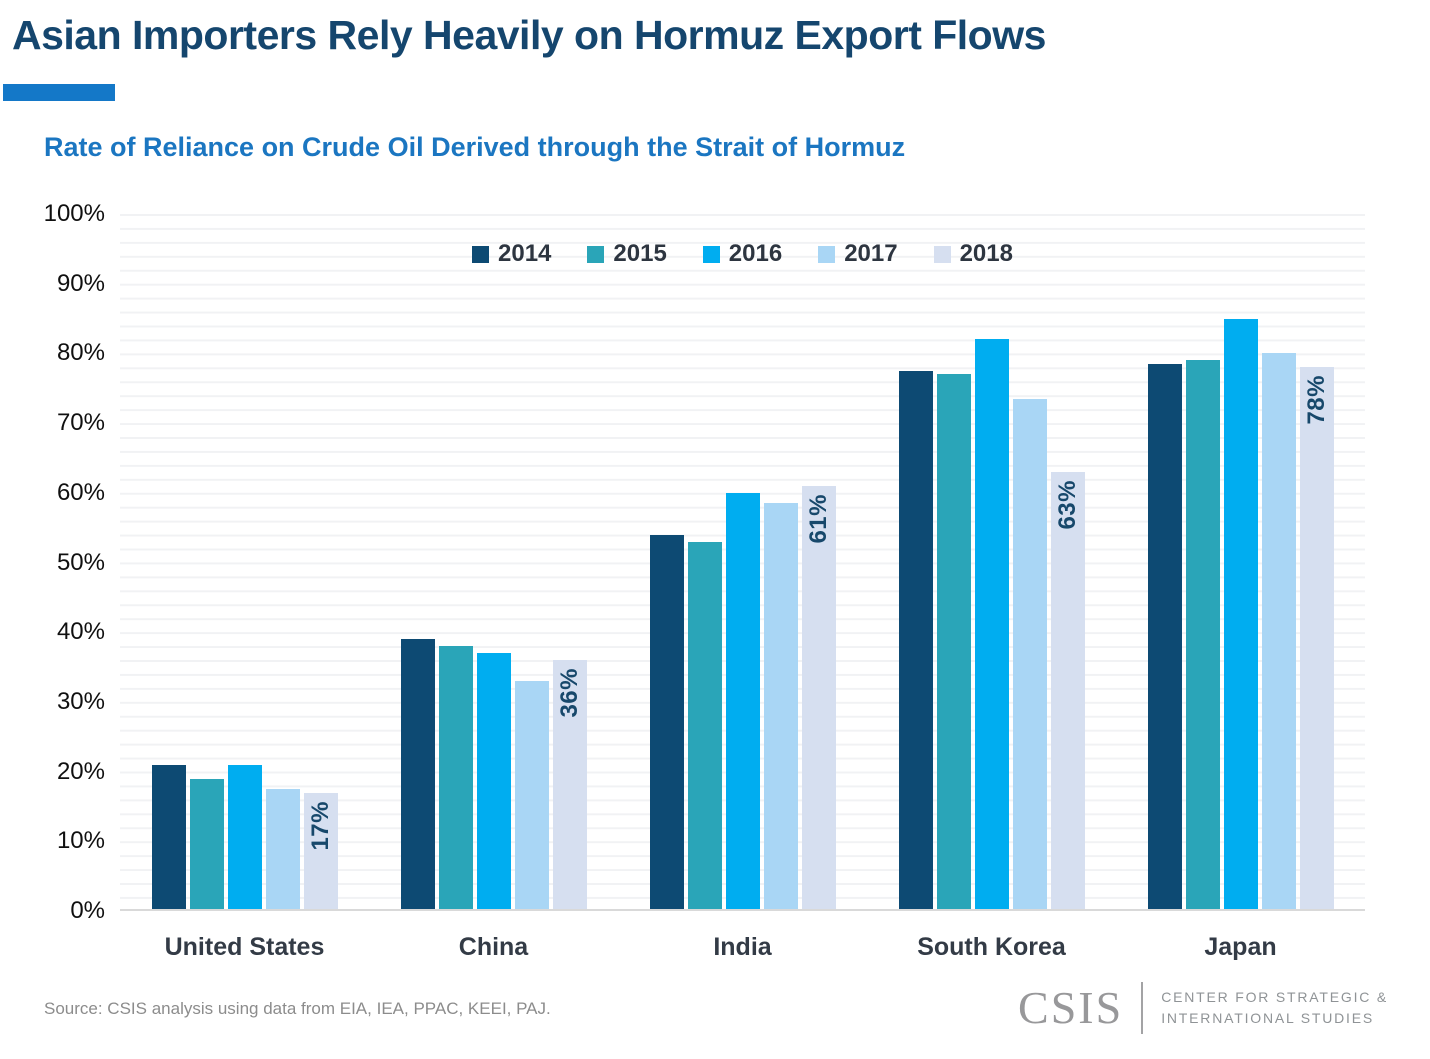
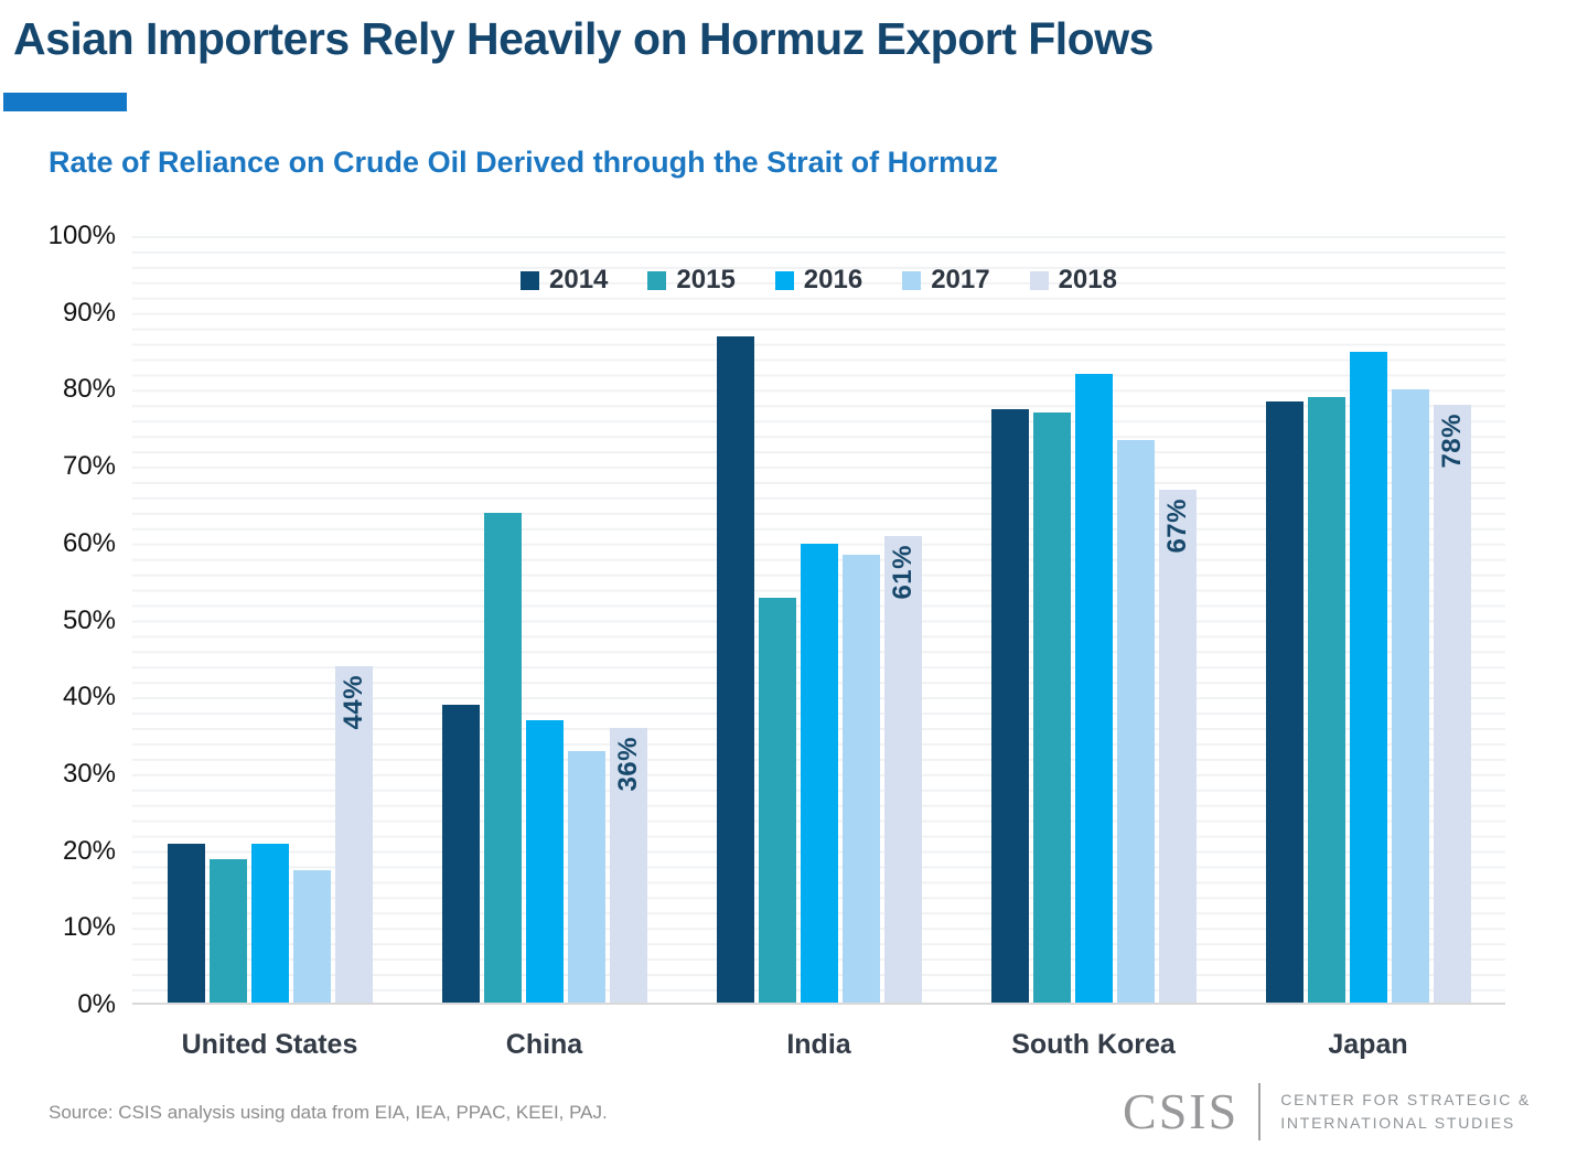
2018/United States: 17% -> 44%
2015/China: 38% -> 64%
2014/India: 54% -> 87%
2018/South Korea: 63% -> 67%
